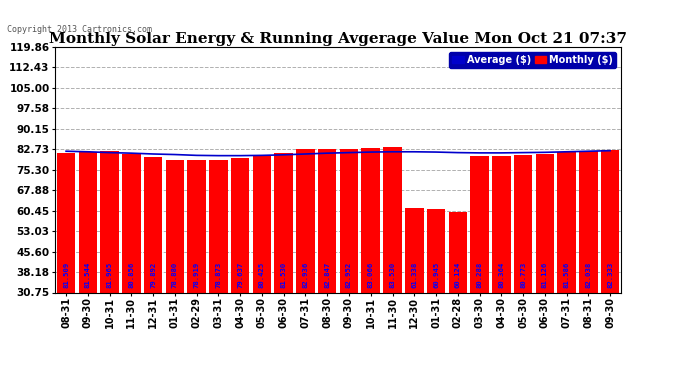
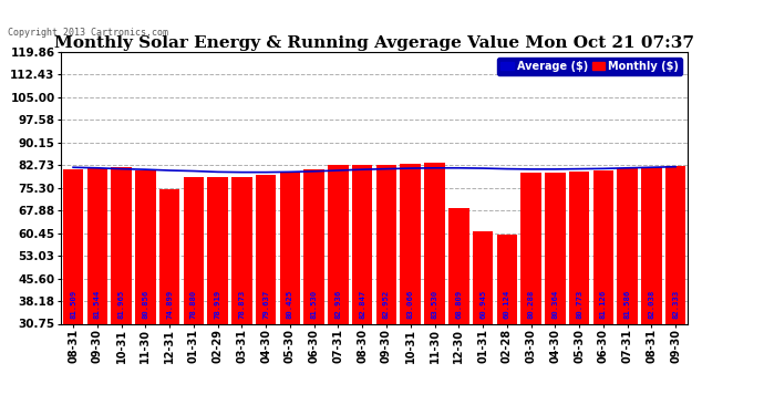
Monthly ($)/12-31: 79.892 -> 74.899
Monthly ($)/12-30: 61.338 -> 68.809
